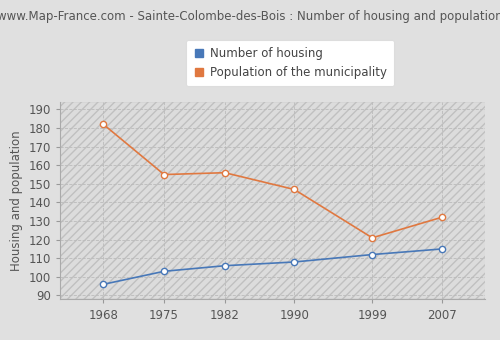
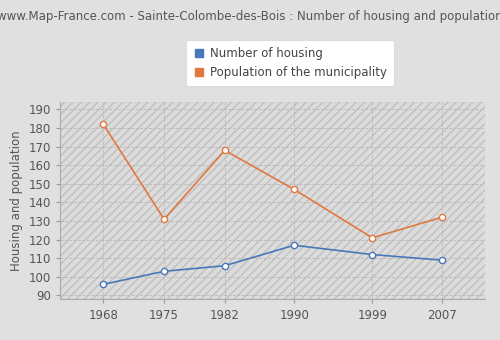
Population of the municipality/1975: 155 -> 131
Population of the municipality/1982: 156 -> 168
Number of housing/1990: 108 -> 117
Number of housing/2007: 115 -> 109
